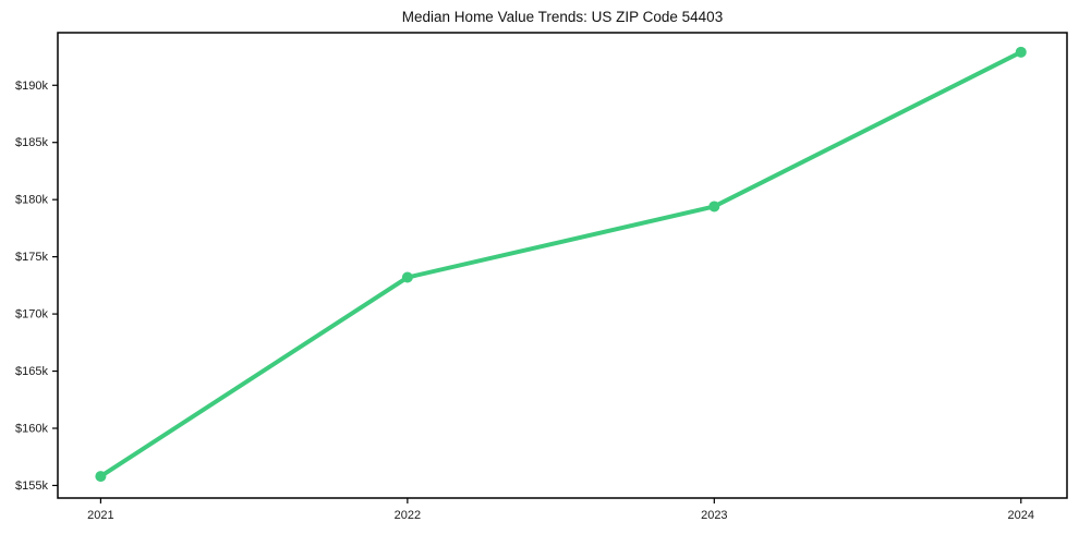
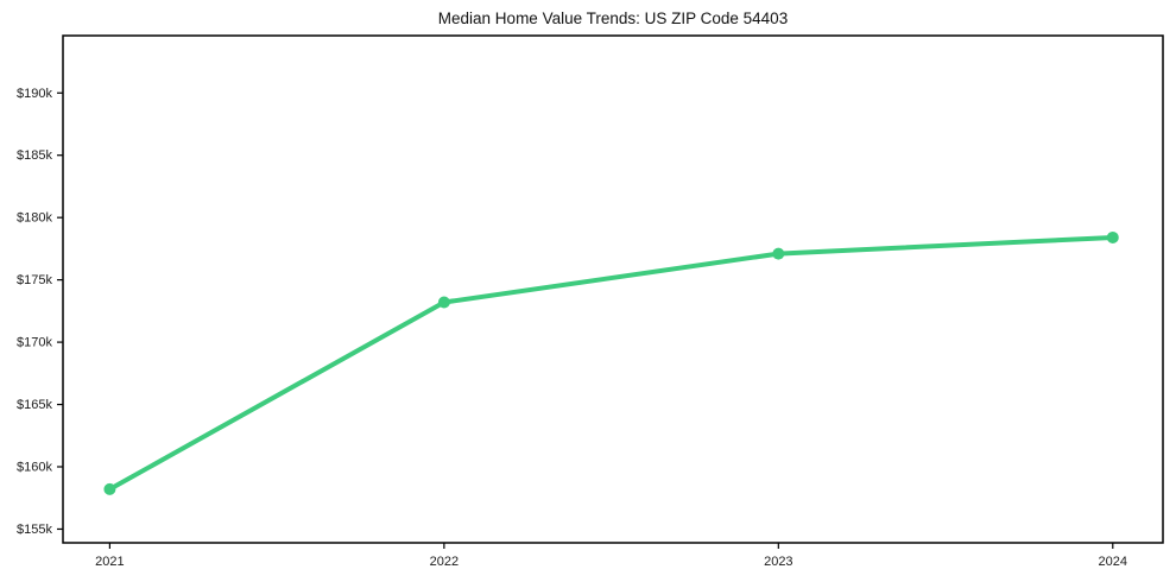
2021: $155.8k -> $158.2k
2023: $179.4k -> $177.1k
2024: $192.9k -> $178.4k
